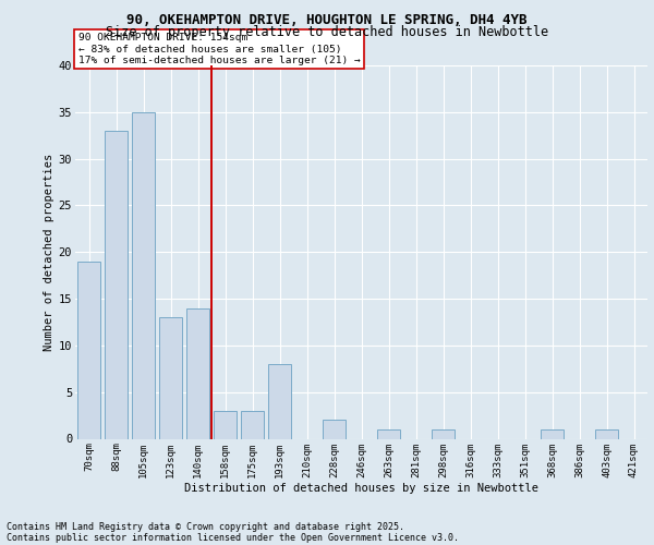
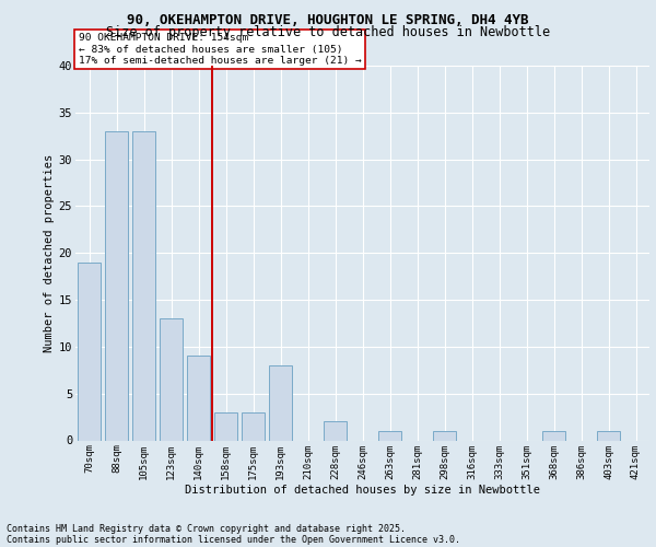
105sqm: 35 -> 33
140sqm: 14 -> 9
